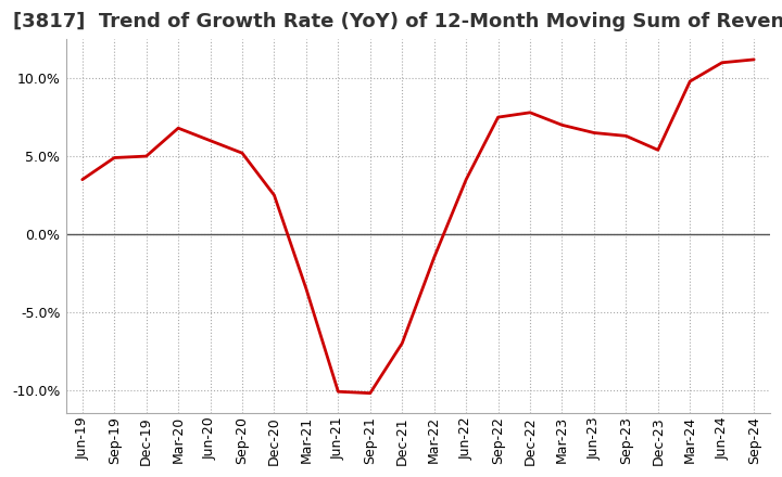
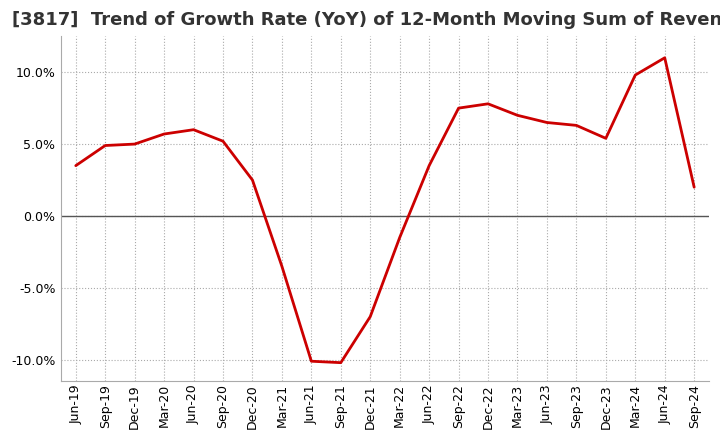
Mar-20: 6.8% -> 5.7%
Sep-24: 11.2% -> 2.0%
